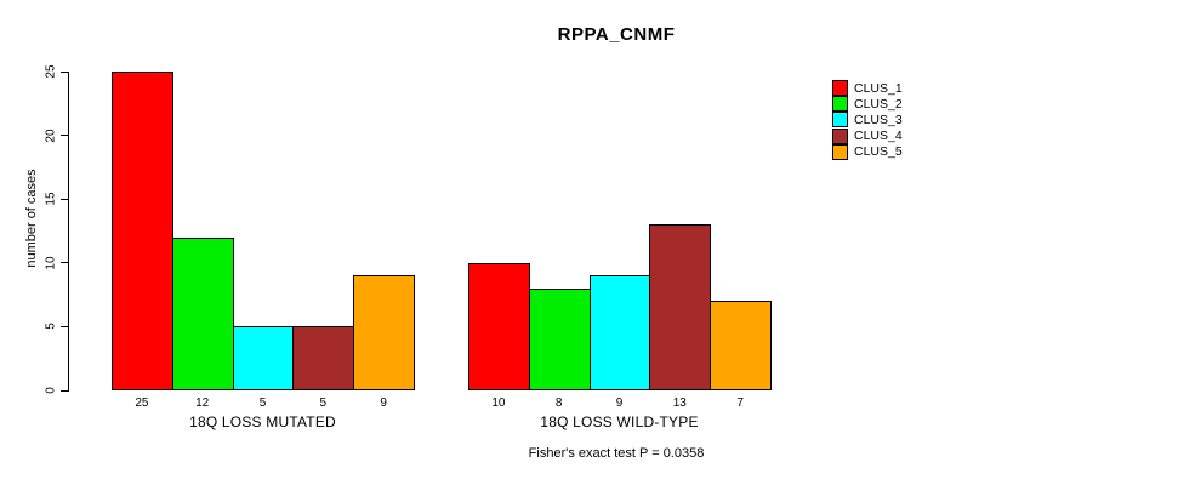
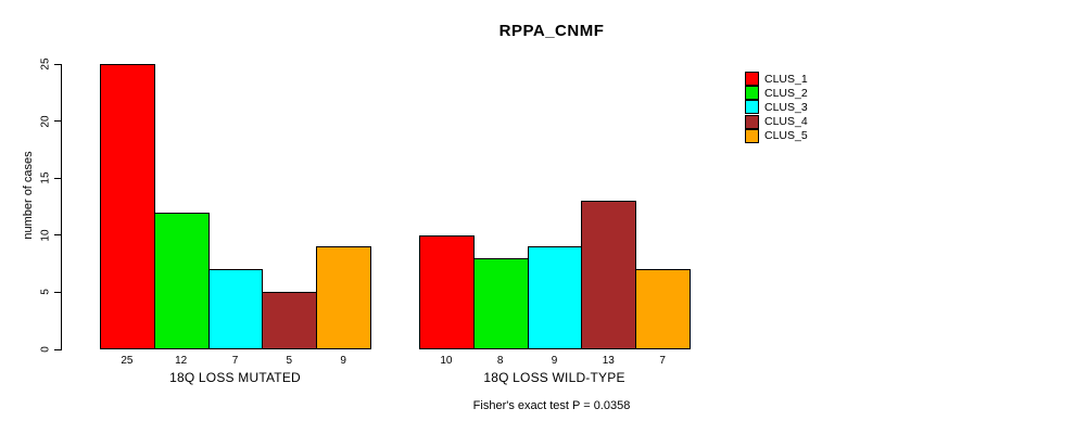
CLUS_3/18Q LOSS MUTATED: 5 -> 7
